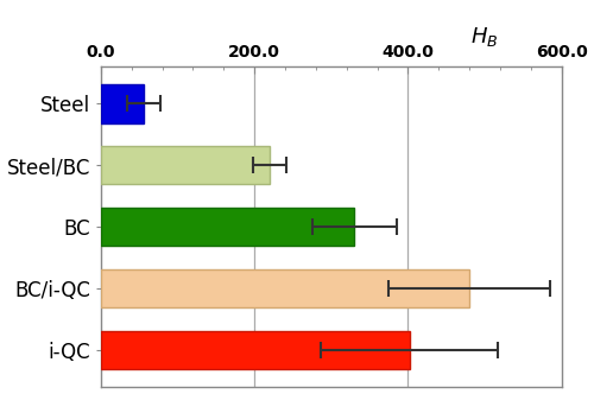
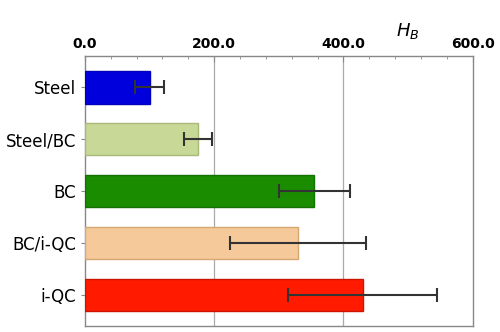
Steel: 56 -> 100
Steel/BC: 220 -> 175
BC: 330 -> 355
BC/i-QC: 480 -> 330
i-QC: 402 -> 430
